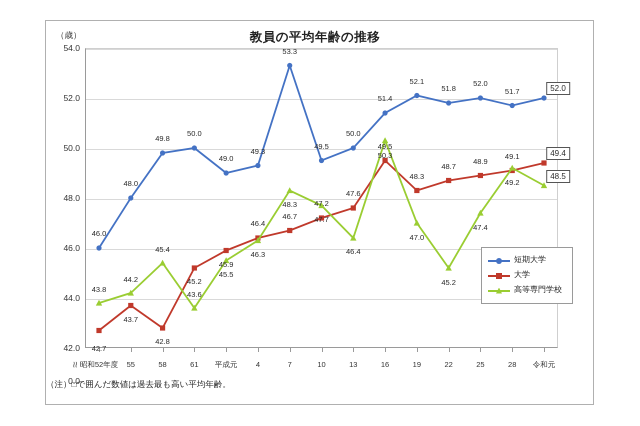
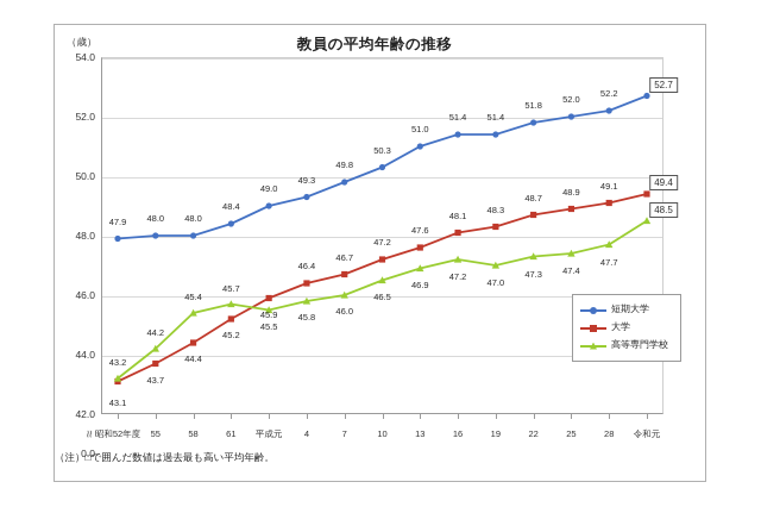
短期大学/昭和52年度: 46.0 -> 47.9
大学/昭和52年度: 42.7 -> 43.1
高等専門学校/昭和52年度: 43.8 -> 43.2
短期大学/58: 49.8 -> 48.0
大学/58: 42.8 -> 44.4
短期大学/61: 50.0 -> 48.4
高等専門学校/61: 43.6 -> 45.7
高等専門学校/4: 46.3 -> 45.8
短期大学/7: 53.3 -> 49.8
高等専門学校/7: 48.3 -> 46.0
短期大学/10: 49.5 -> 50.3
高等専門学校/10: 47.7 -> 46.5
短期大学/13: 50.0 -> 51.0
高等専門学校/13: 46.4 -> 46.9
大学/16: 49.5 -> 48.1
高等専門学校/16: 50.3 -> 47.2
短期大学/19: 52.1 -> 51.4
高等専門学校/22: 45.2 -> 47.3
短期大学/28: 51.7 -> 52.2
高等専門学校/28: 49.2 -> 47.7
短期大学/令和元: 52.0 -> 52.7
